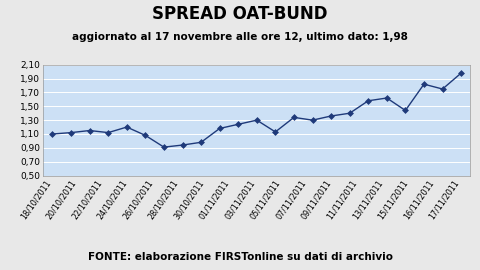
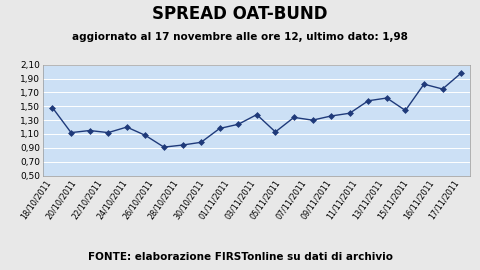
18/10/2011: 1,10 -> 1,48
03/11/2011: 1,30 -> 1,38
